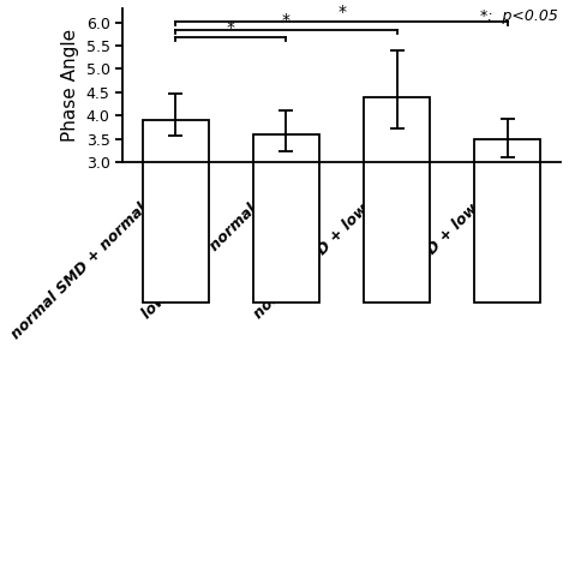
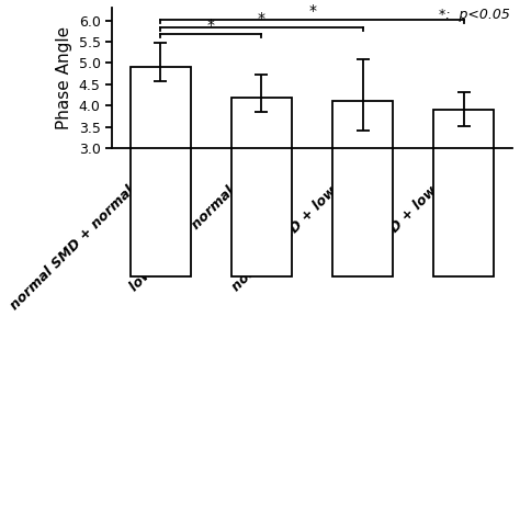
normal SMD + normal SMI: 3.9 -> 4.9
low SMD + normal SMI: 3.6 -> 4.2
normal SMD + low SMI: 4.4 -> 4.1
low SMD + low SMI: 3.5 -> 3.9
